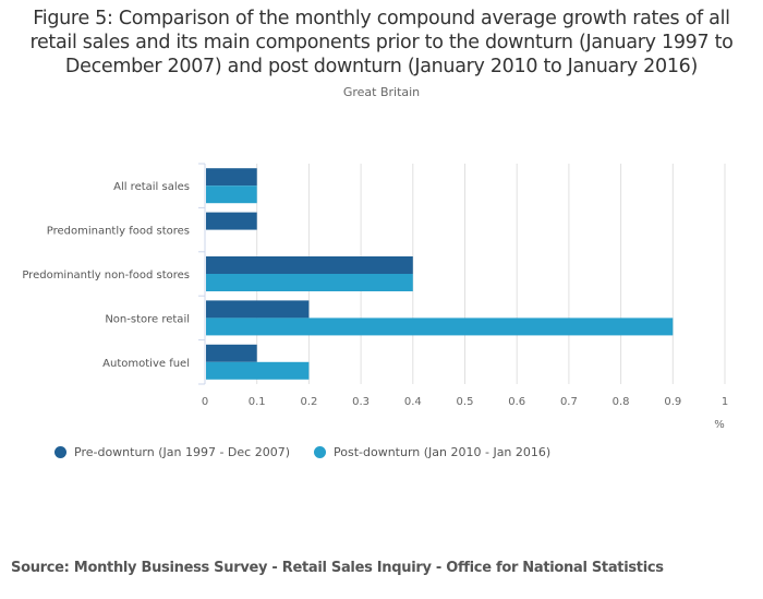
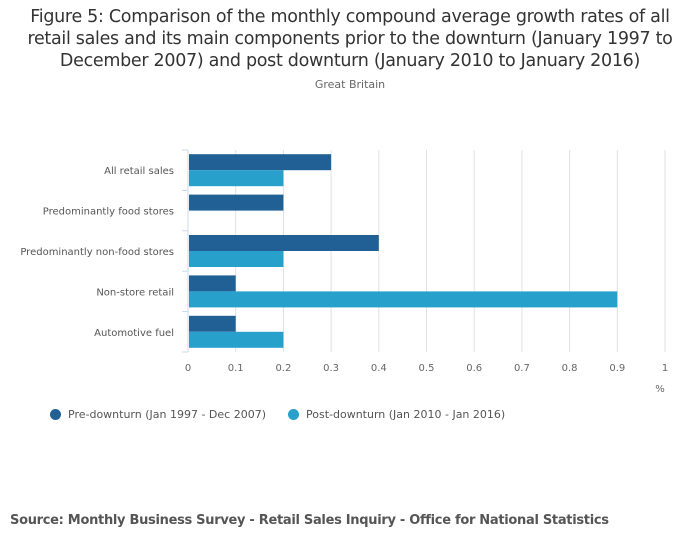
Pre-downturn (Jan 1997 - Dec 2007)/All retail sales: 0.1 -> 0.3
Post-downturn (Jan 2010 - Jan 2016)/All retail sales: 0.1 -> 0.2
Pre-downturn (Jan 1997 - Dec 2007)/Predominantly food stores: 0.1 -> 0.2
Post-downturn (Jan 2010 - Jan 2016)/Predominantly non-food stores: 0.4 -> 0.2
Pre-downturn (Jan 1997 - Dec 2007)/Non-store retail: 0.2 -> 0.1
